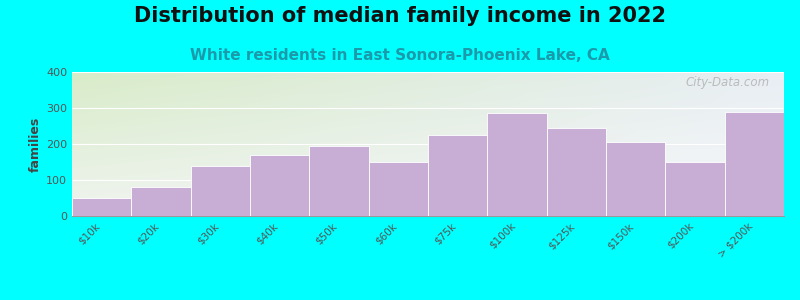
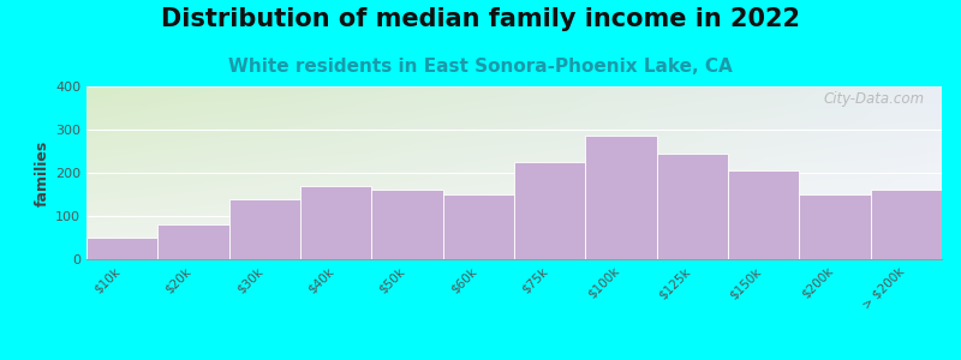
$50k: 195 -> 160
> $200k: 290 -> 160
